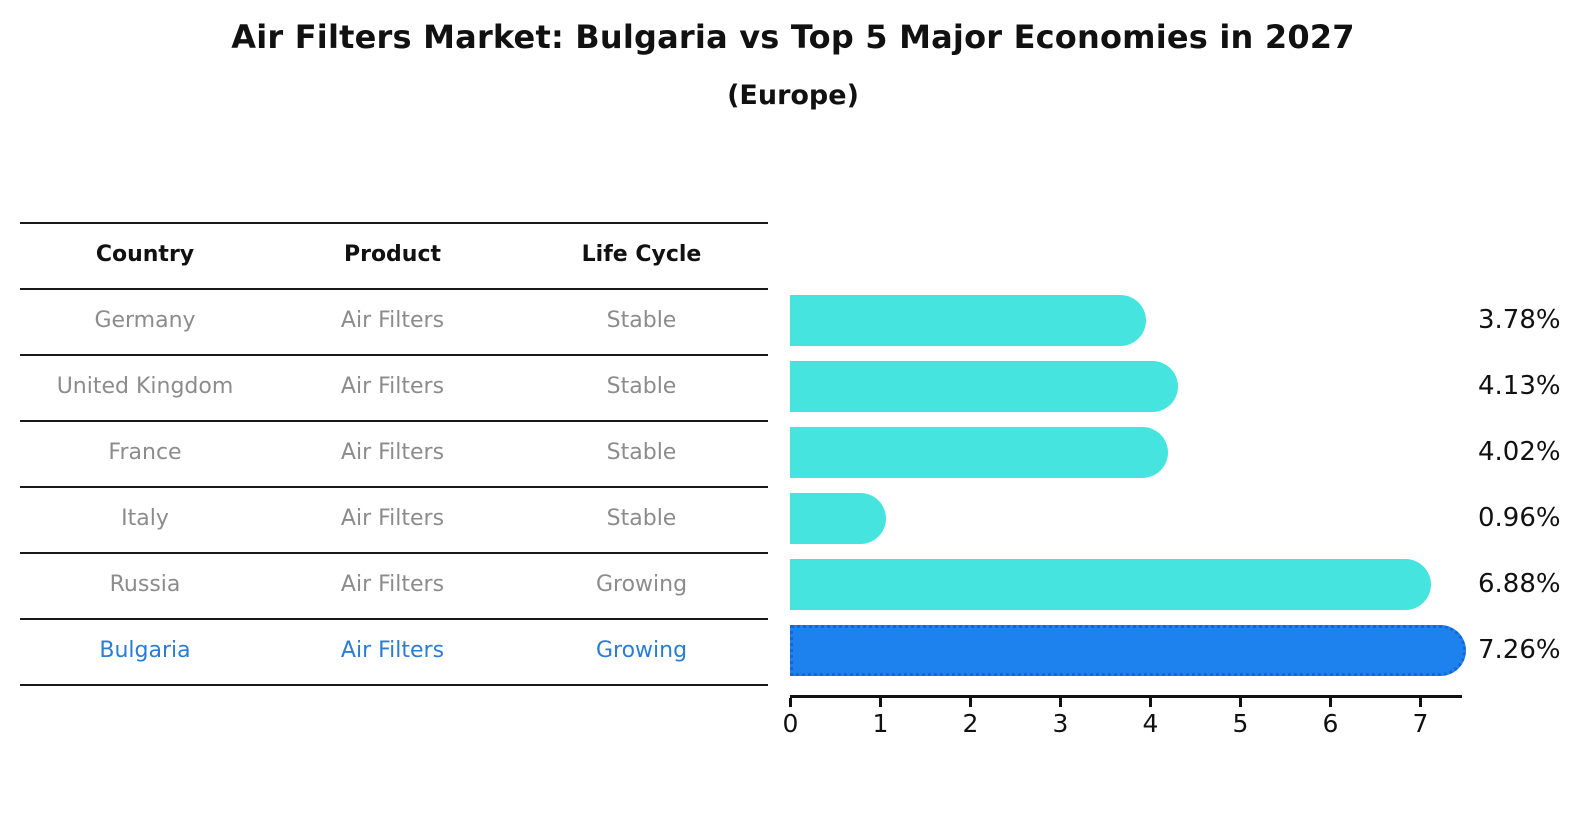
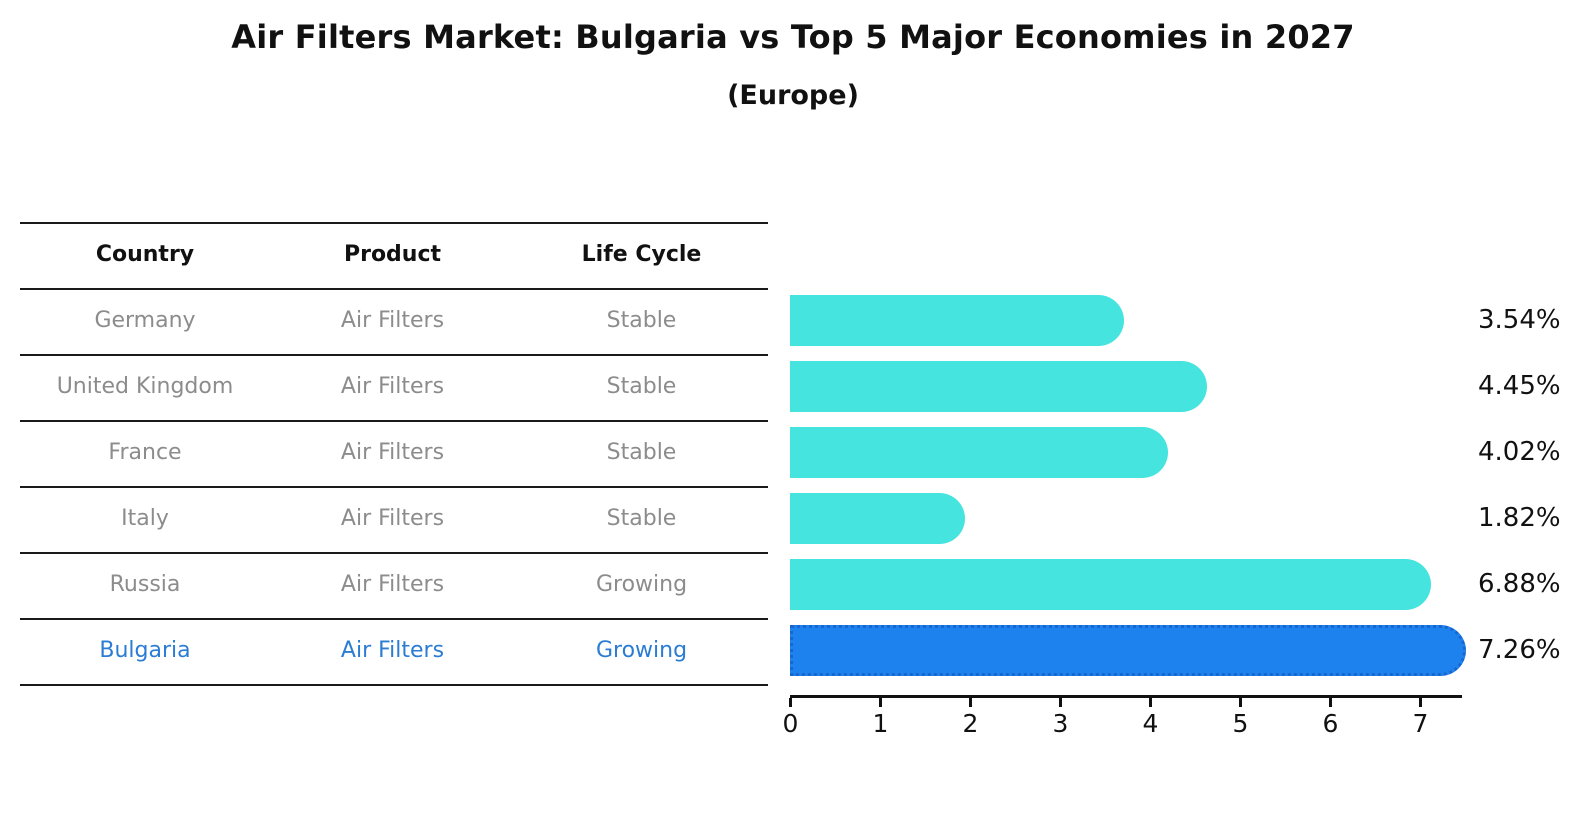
Germany: 3.78% -> 3.54%
United Kingdom: 4.13% -> 4.45%
Italy: 0.96% -> 1.82%
